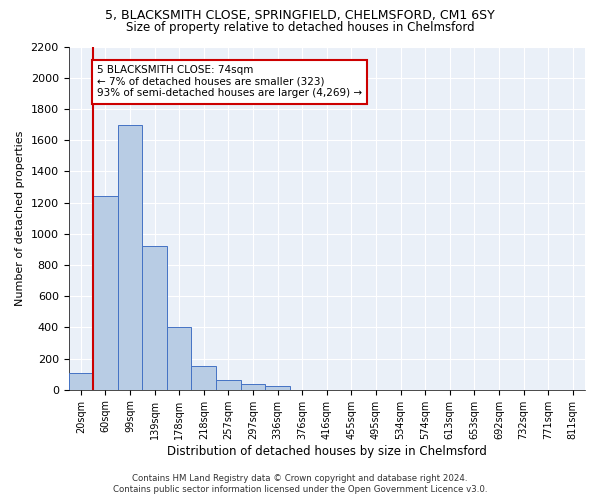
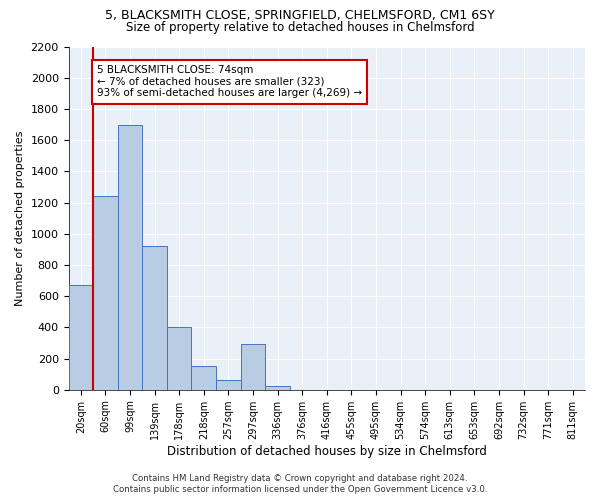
20sqm: 110 -> 670
297sqm: 40 -> 290
